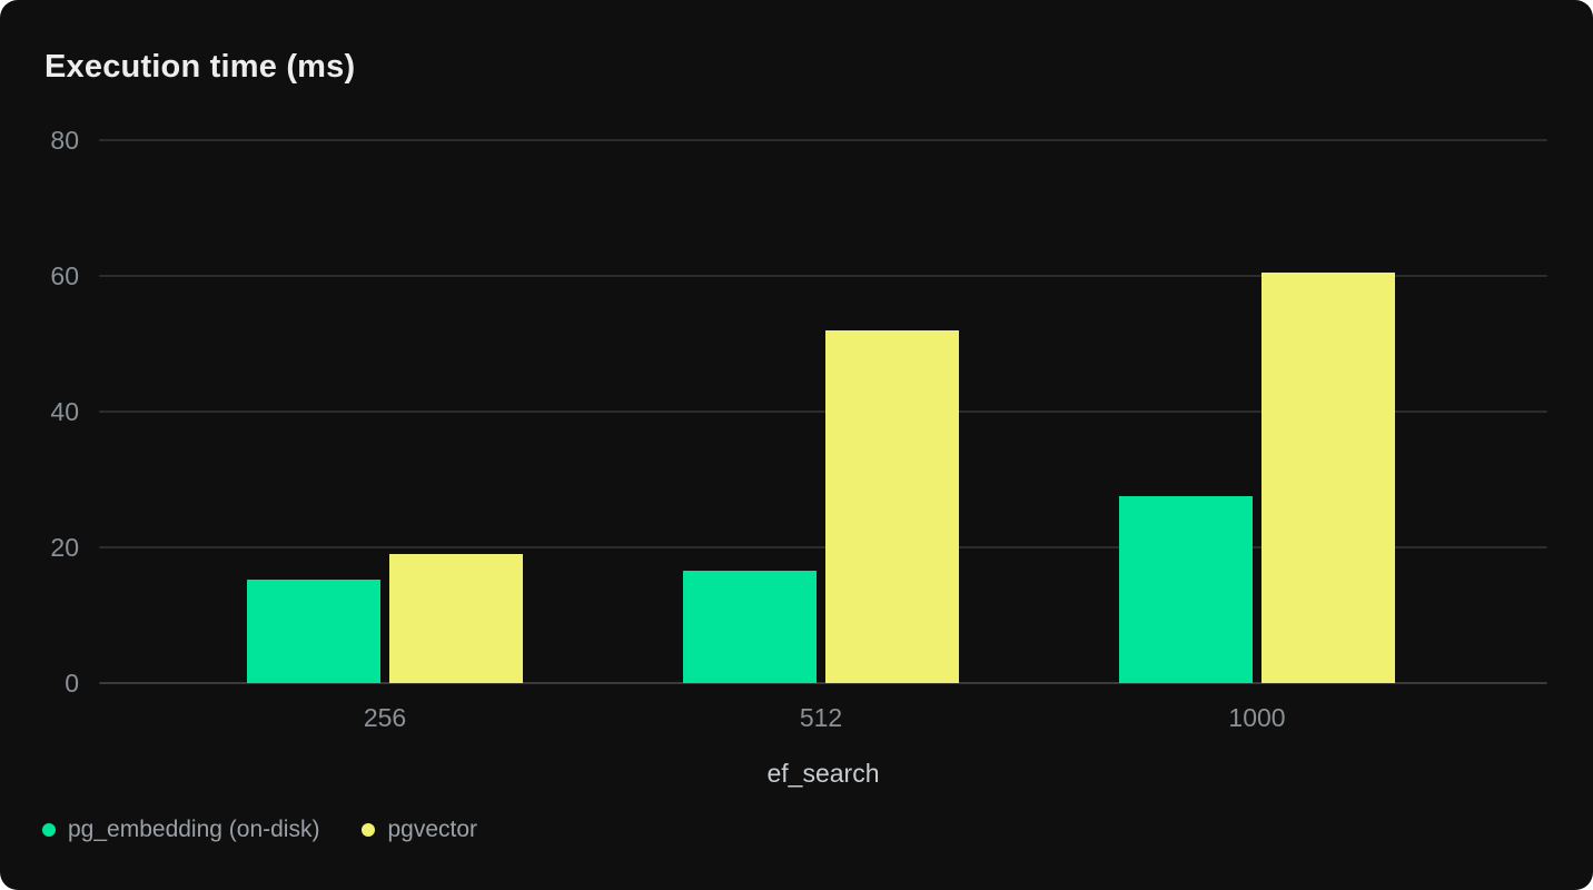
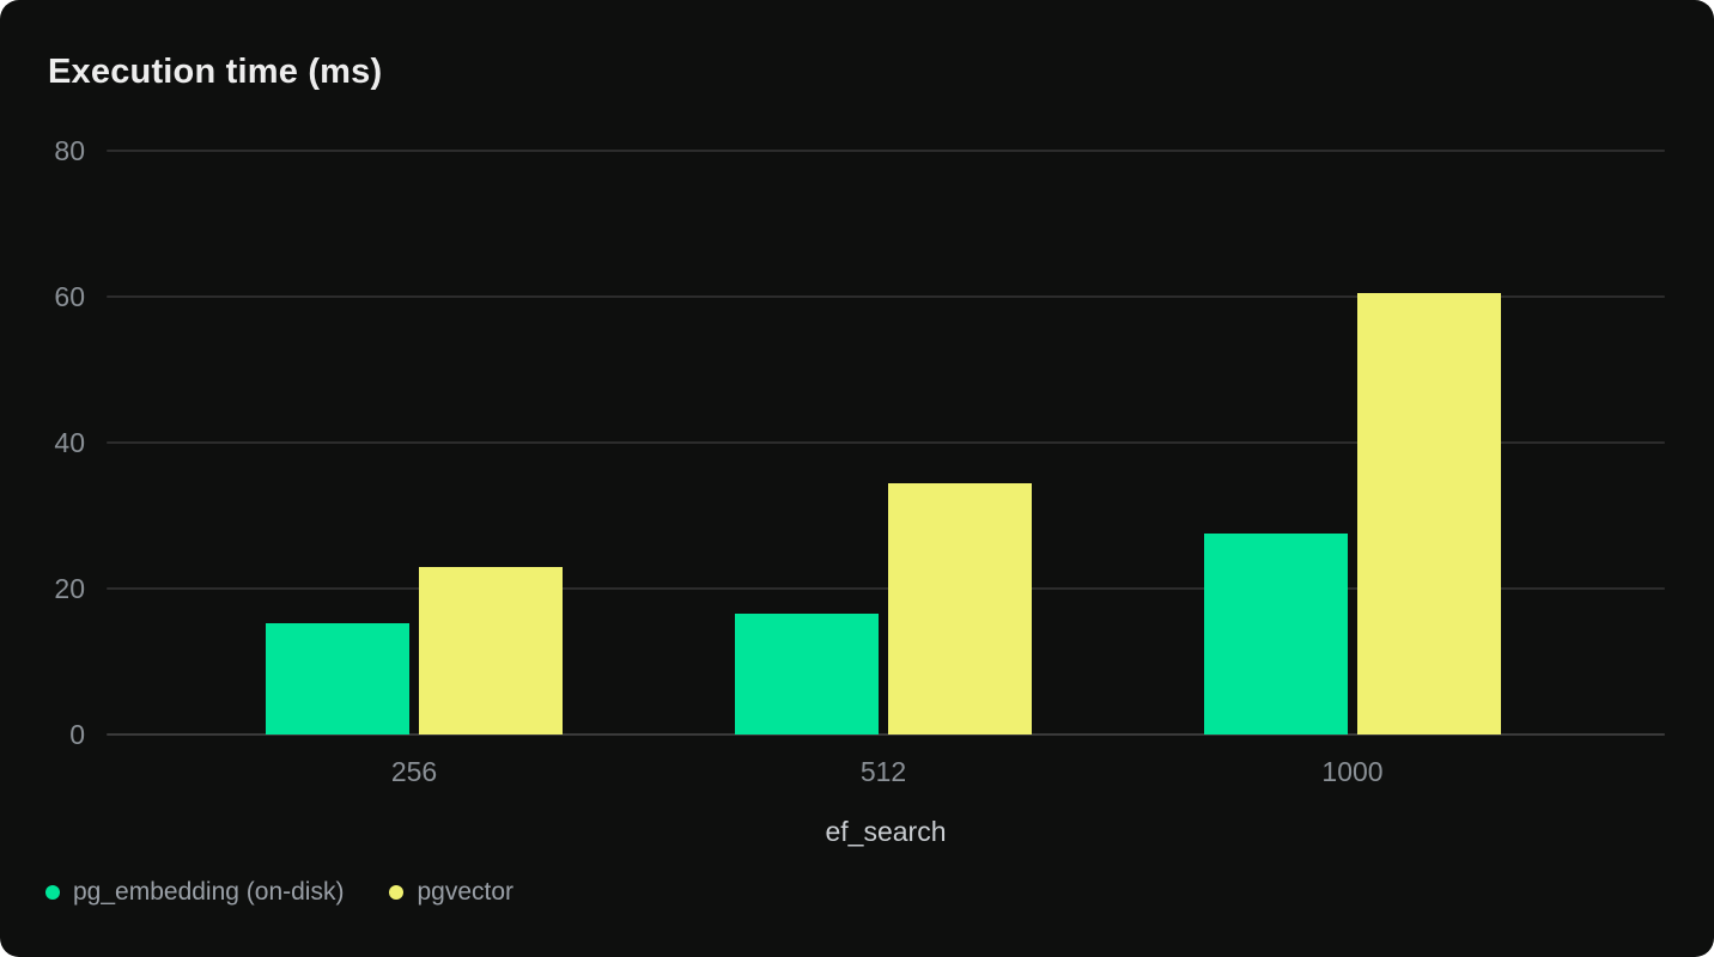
pgvector/256: 19 -> 23
pgvector/512: 52 -> 34
